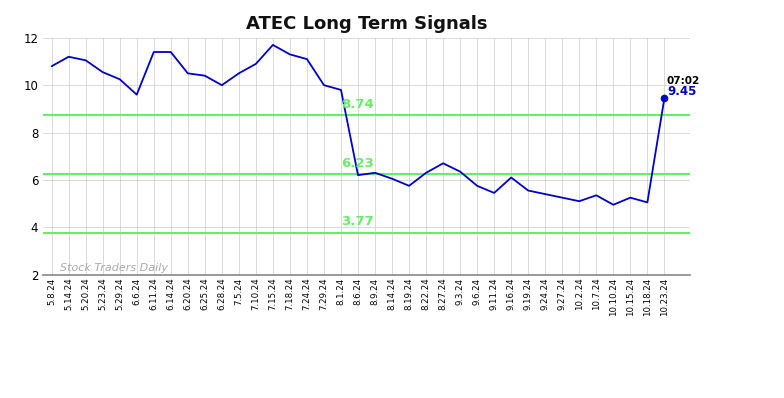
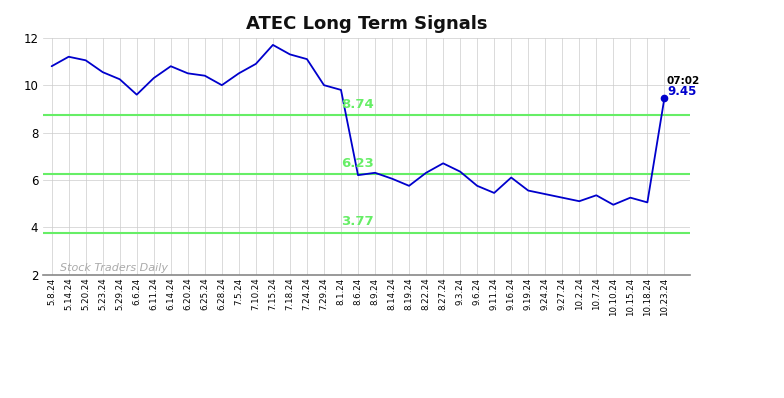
6.11.24: 11.40 -> 10.30
6.14.24: 11.40 -> 10.80
